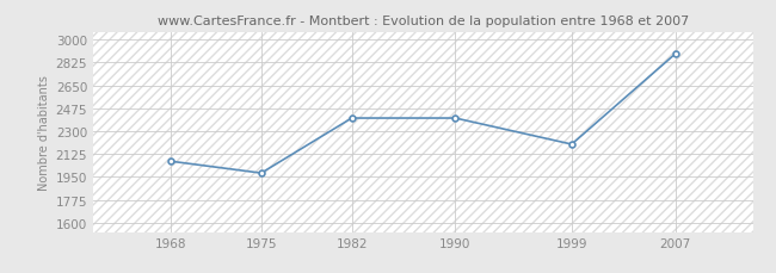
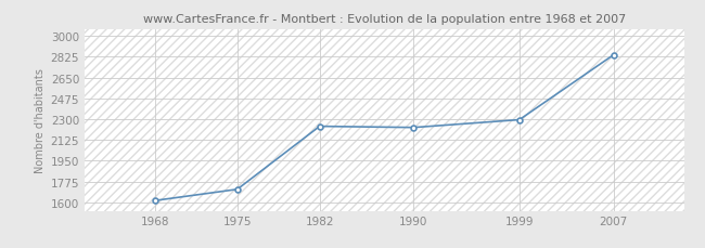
1968: 2070 -> 1620
1975: 1980 -> 1710
1982: 2400 -> 2240
1990: 2400 -> 2230
1999: 2200 -> 2300
2007: 2890 -> 2840
